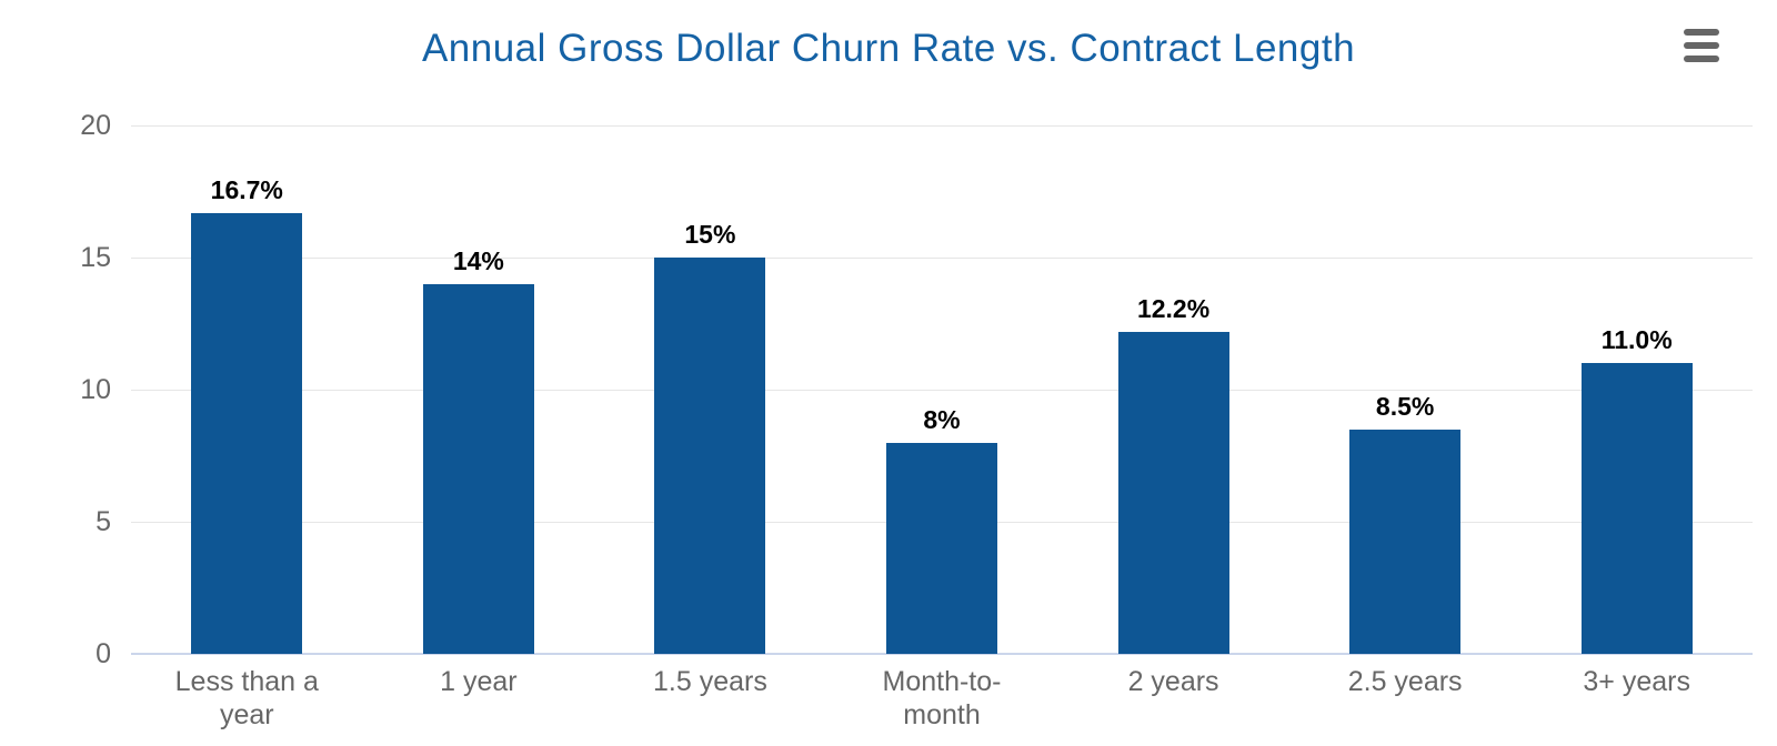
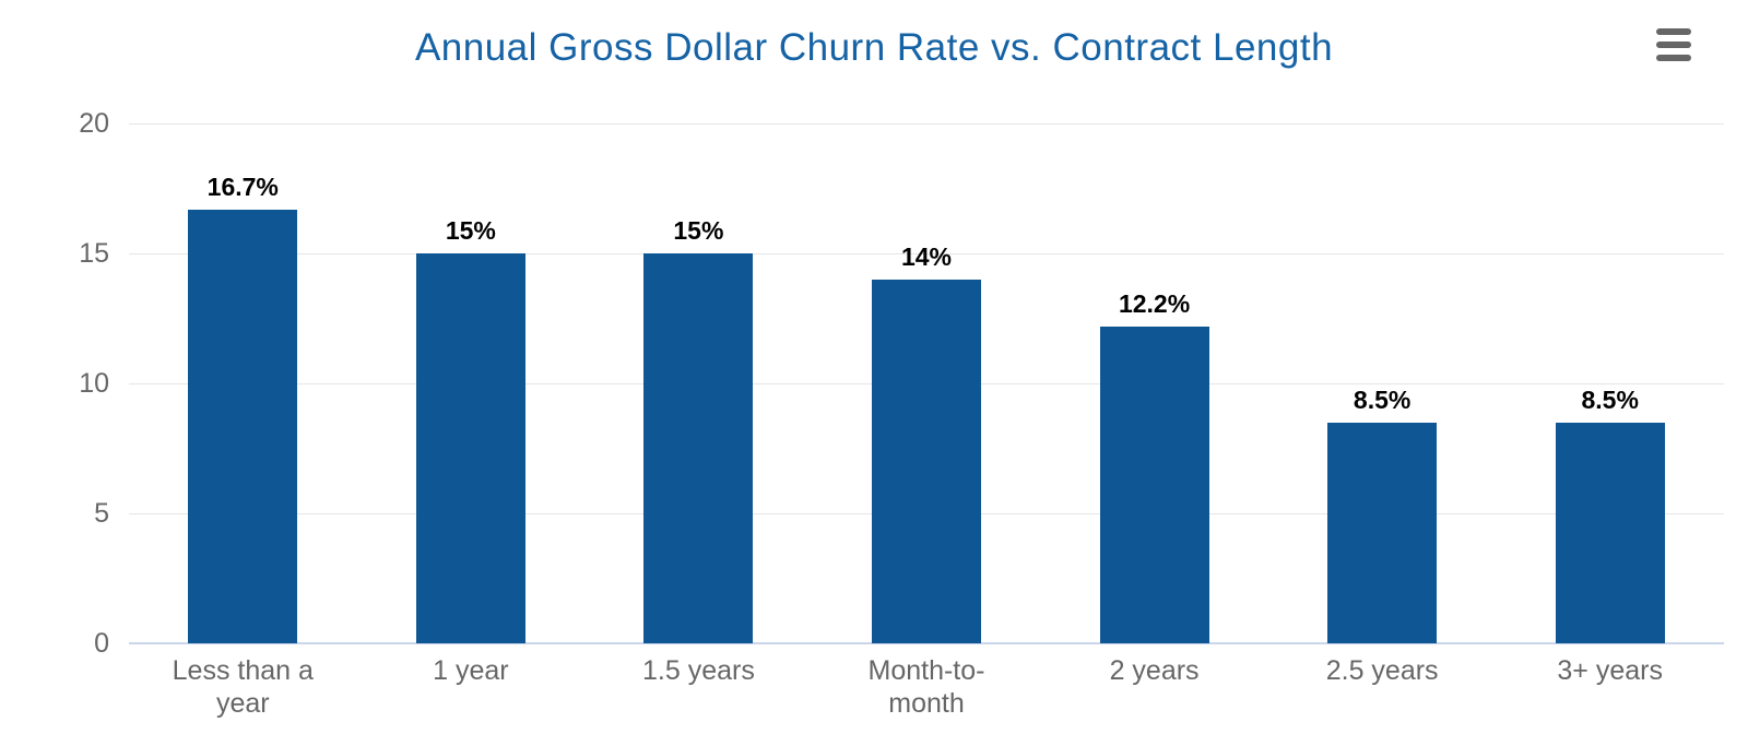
1 year: 14% -> 15%
Month-to-month: 8% -> 14%
3+ years: 11.0% -> 8.5%
